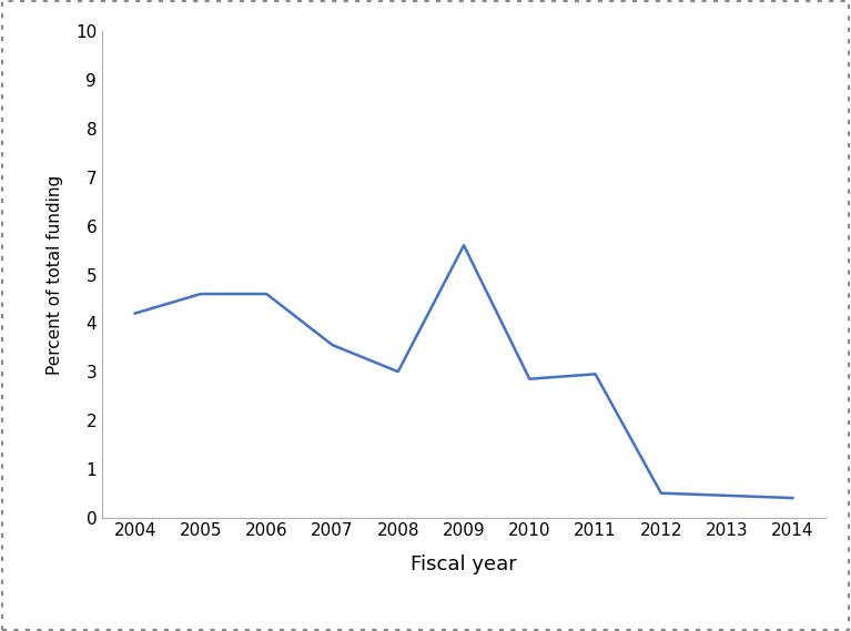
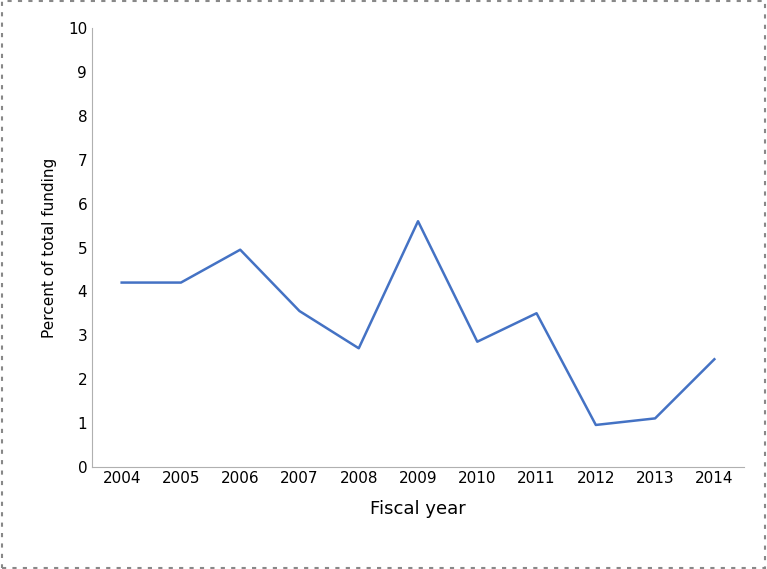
2005: 4.60 -> 4.20
2006: 4.60 -> 4.95
2008: 3.00 -> 2.70
2011: 2.95 -> 3.50
2012: 0.50 -> 0.95
2013: 0.45 -> 1.10
2014: 0.40 -> 2.45
